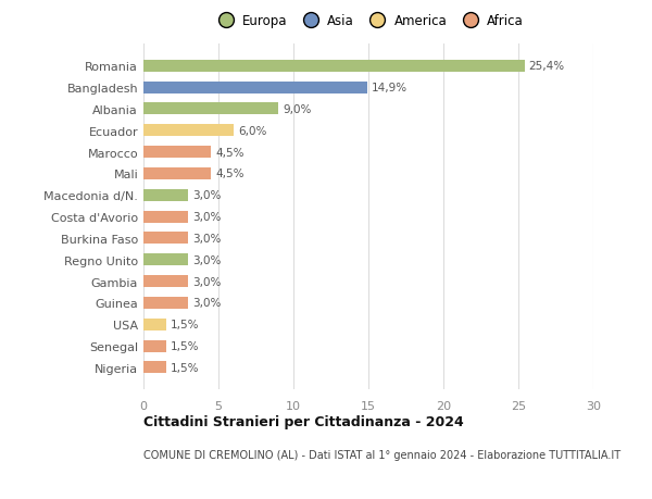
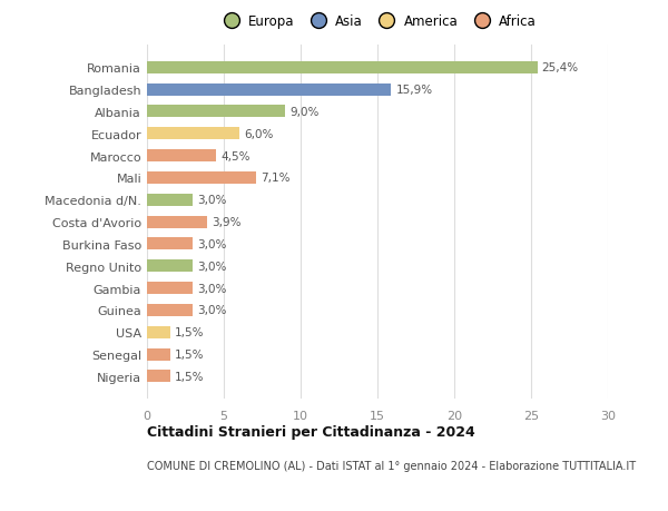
Bangladesh: 14,9% -> 15,9%
Mali: 4,5% -> 7,1%
Costa d'Avorio: 3,0% -> 3,9%
